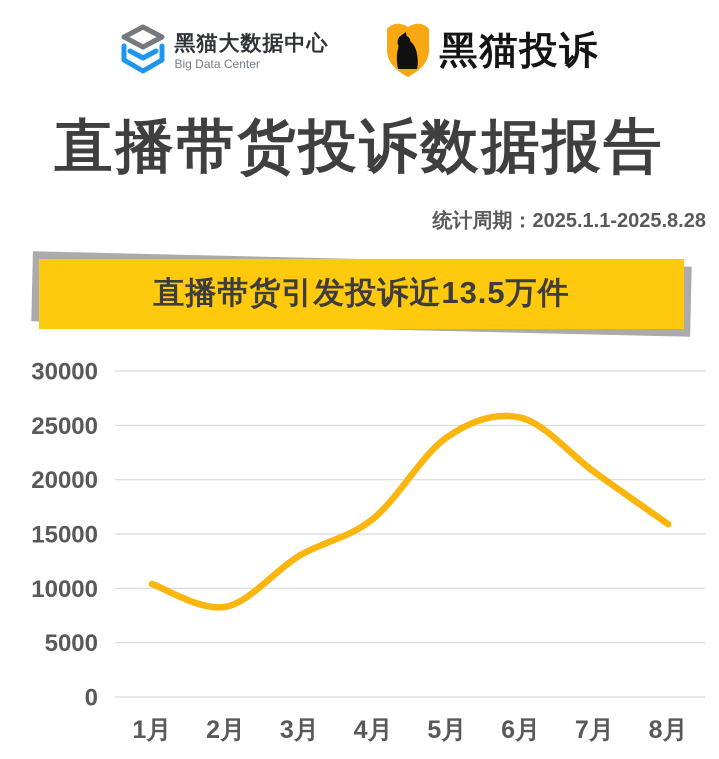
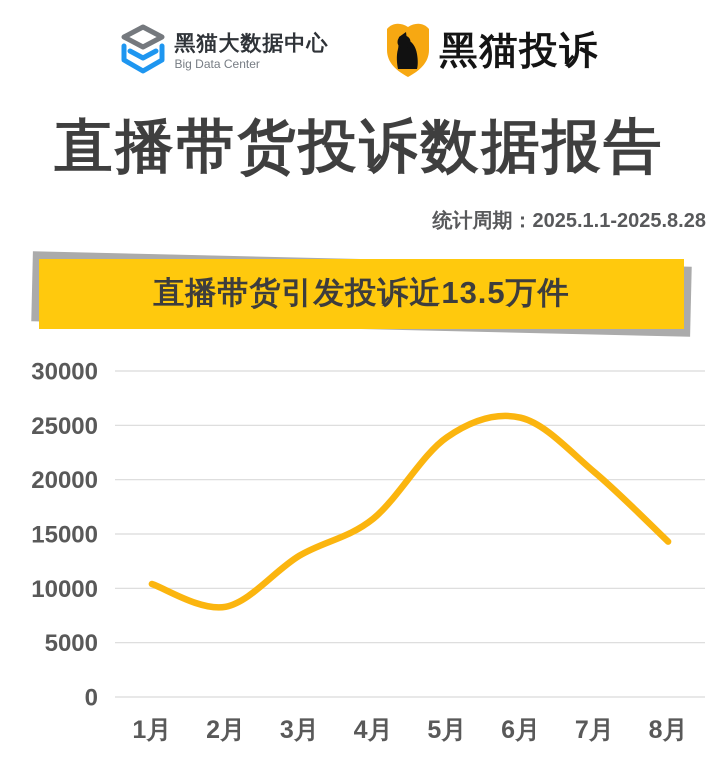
8月: 15900 -> 14300
